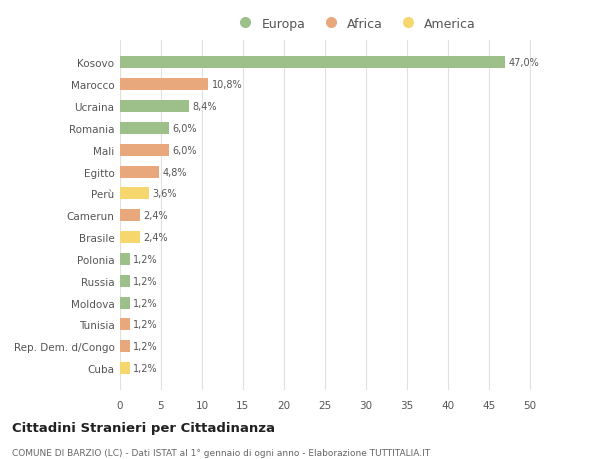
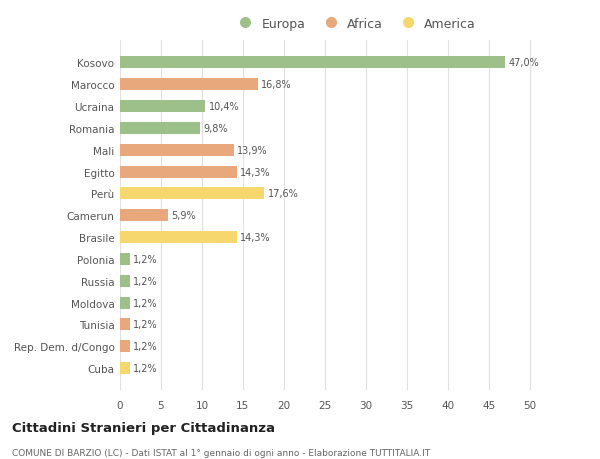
Marocco: 10,8% -> 16,8%
Ucraina: 8,4% -> 10,4%
Romania: 6,0% -> 9,8%
Mali: 6,0% -> 13,9%
Egitto: 4,8% -> 14,3%
Perù: 3,6% -> 17,6%
Camerun: 2,4% -> 5,9%
Brasile: 2,4% -> 14,3%
